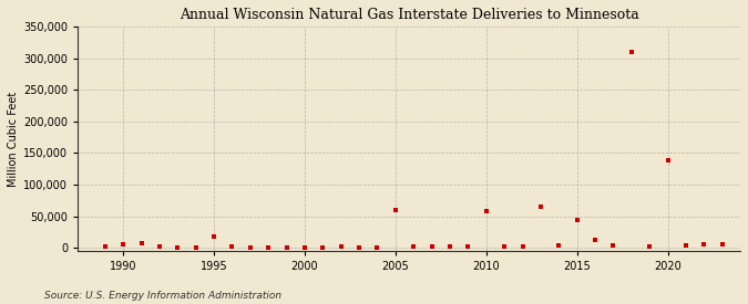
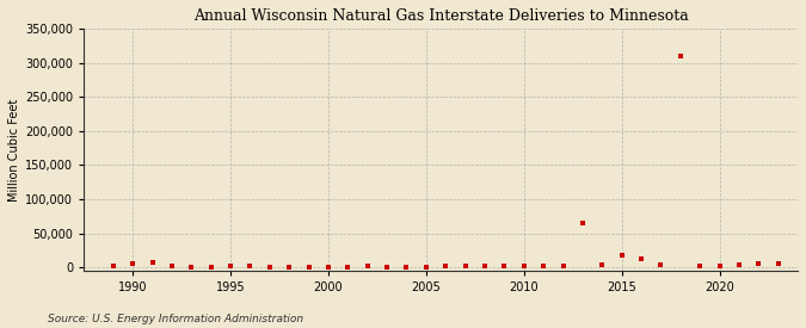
1995: 18,000 -> 2,000
2005: 60,000 -> 1,000
2010: 58,000 -> 2,000
2015: 44,000 -> 18,000
2020: 138,000 -> 2,000
